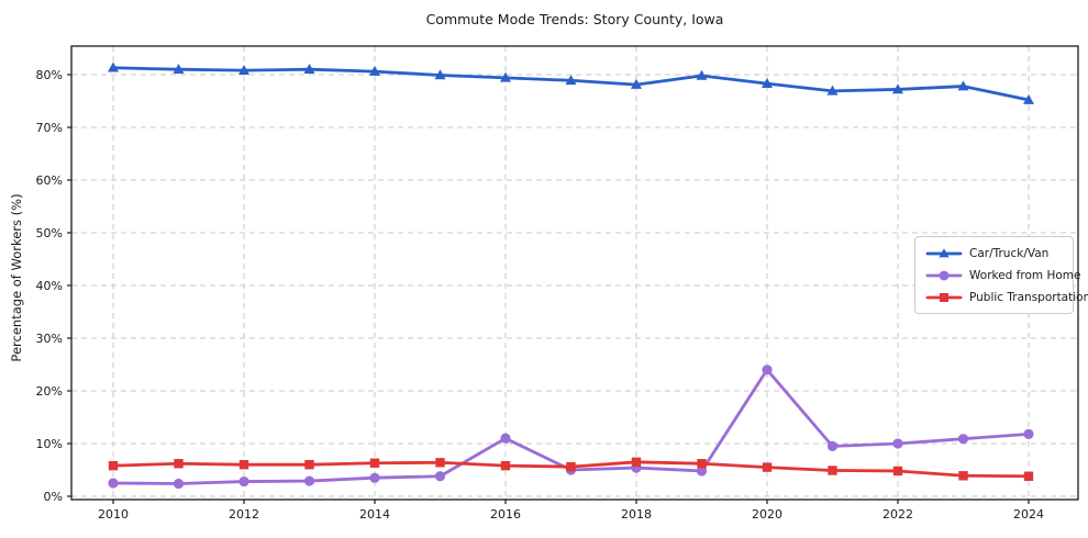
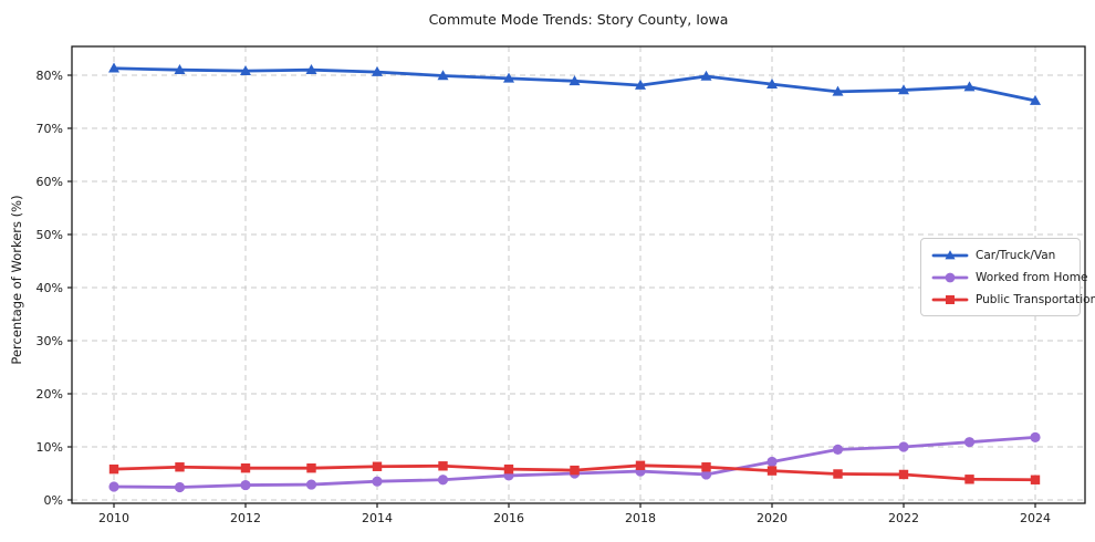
Worked from Home/2016: 11% -> 5%
Worked from Home/2020: 24% -> 7%
